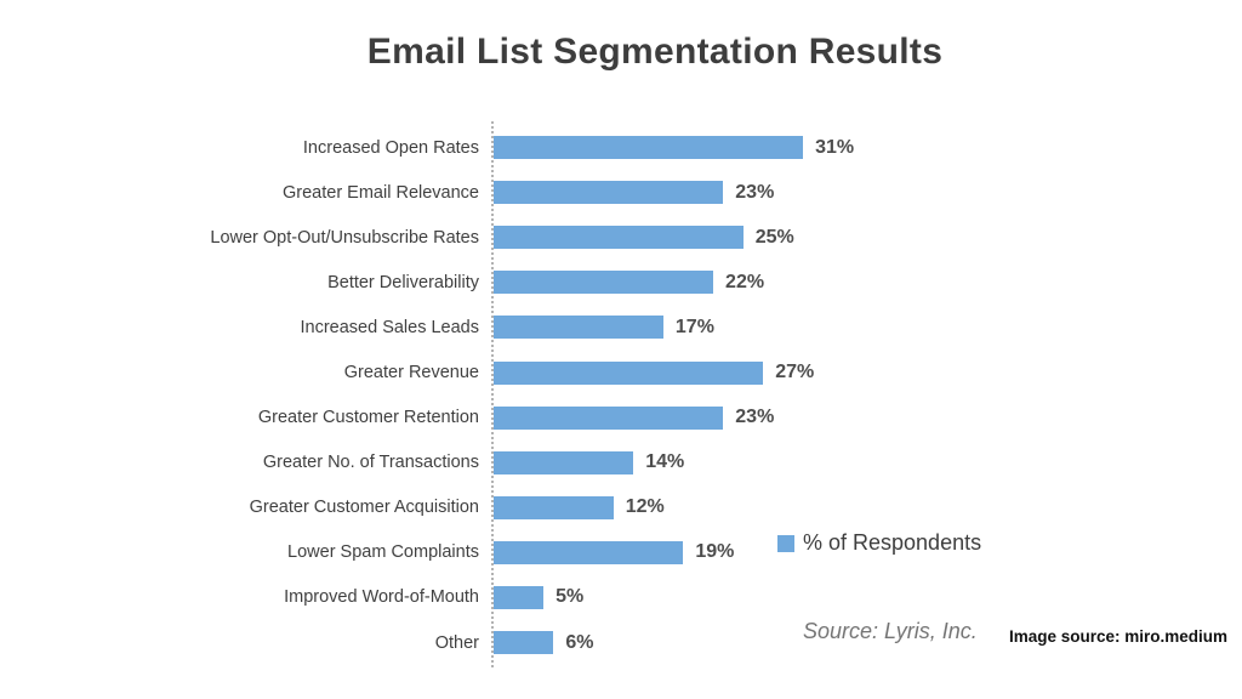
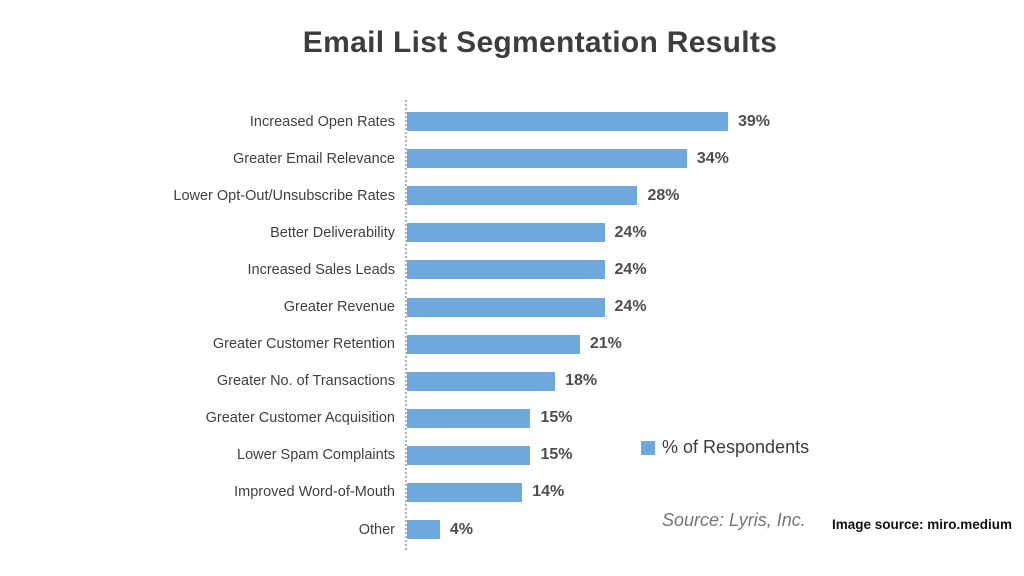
Increased Open Rates: 31% -> 39%
Greater Email Relevance: 23% -> 34%
Lower Opt-Out/Unsubscribe Rates: 25% -> 28%
Better Deliverability: 22% -> 24%
Increased Sales Leads: 17% -> 24%
Greater Revenue: 27% -> 24%
Greater Customer Retention: 23% -> 21%
Greater No. of Transactions: 14% -> 18%
Greater Customer Acquisition: 12% -> 15%
Lower Spam Complaints: 19% -> 15%
Improved Word-of-Mouth: 5% -> 14%
Other: 6% -> 4%
